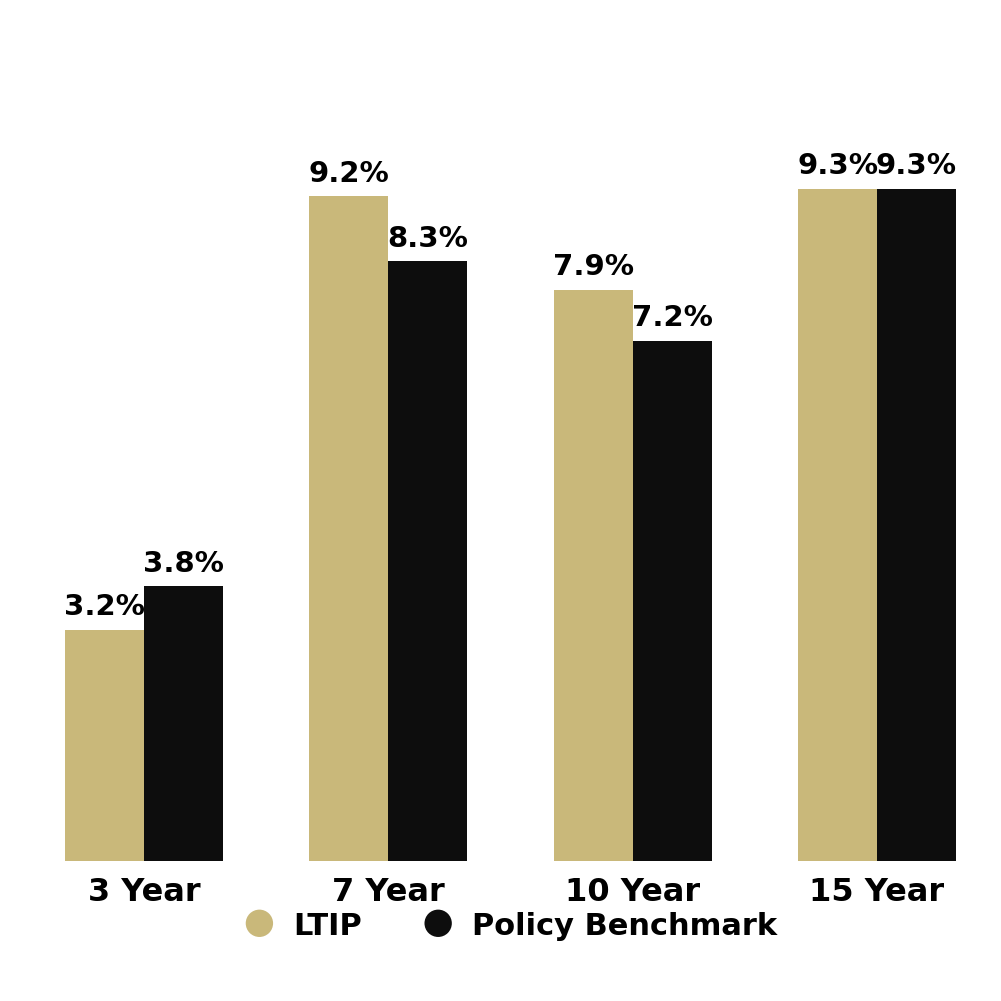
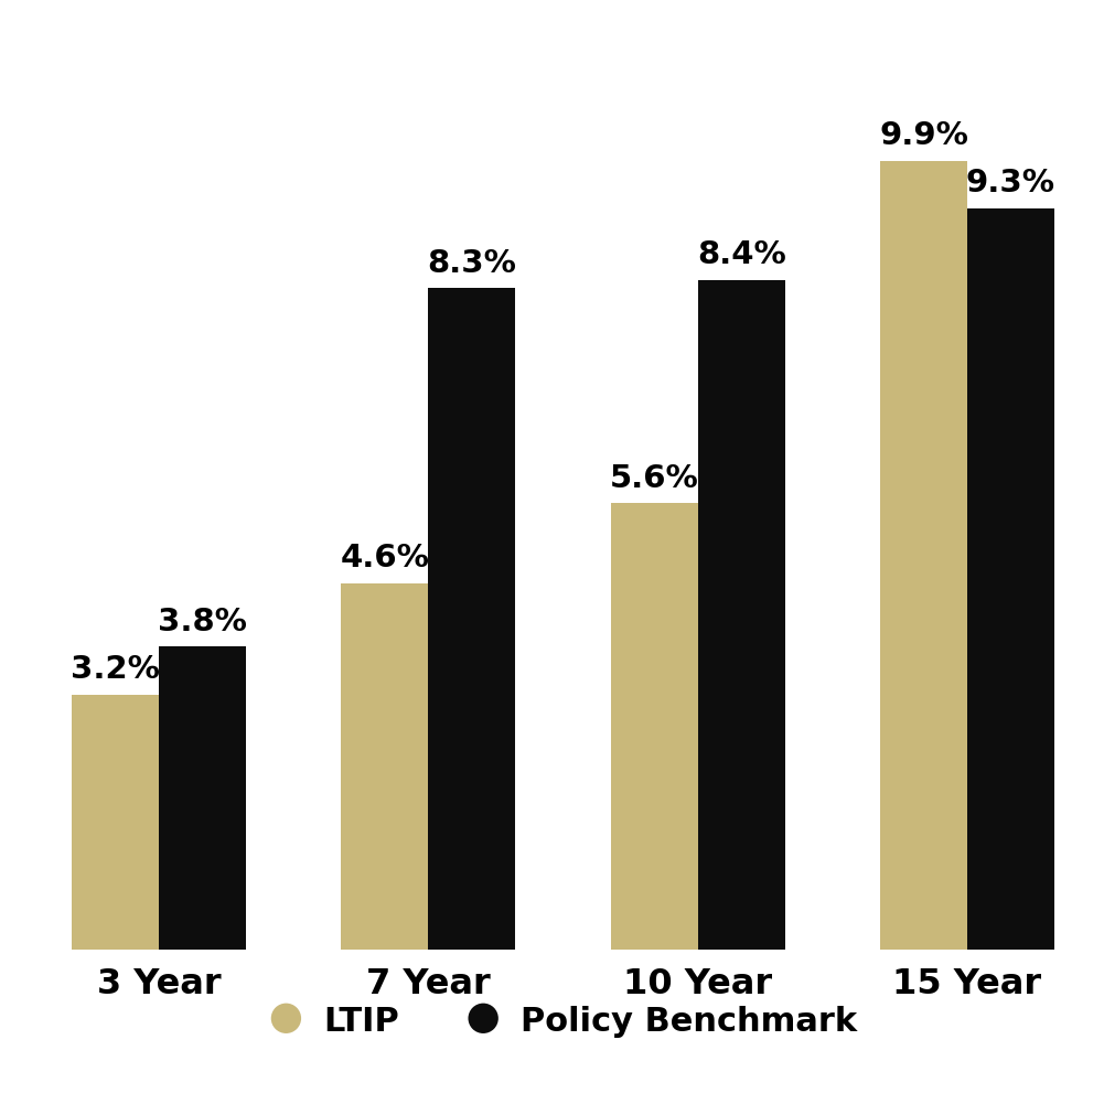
LTIP/7 Year: 9.2% -> 4.6%
LTIP/10 Year: 7.9% -> 5.6%
Policy Benchmark/10 Year: 7.2% -> 8.4%
LTIP/15 Year: 9.3% -> 9.9%
